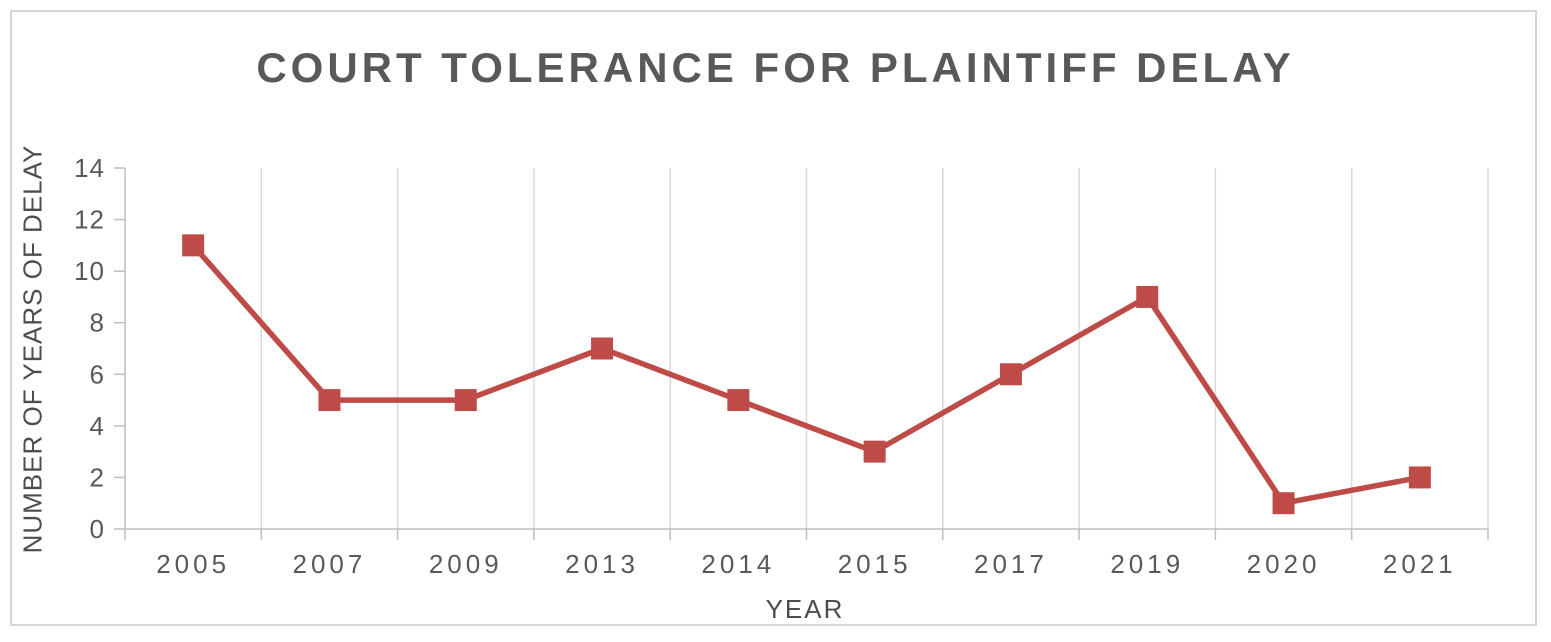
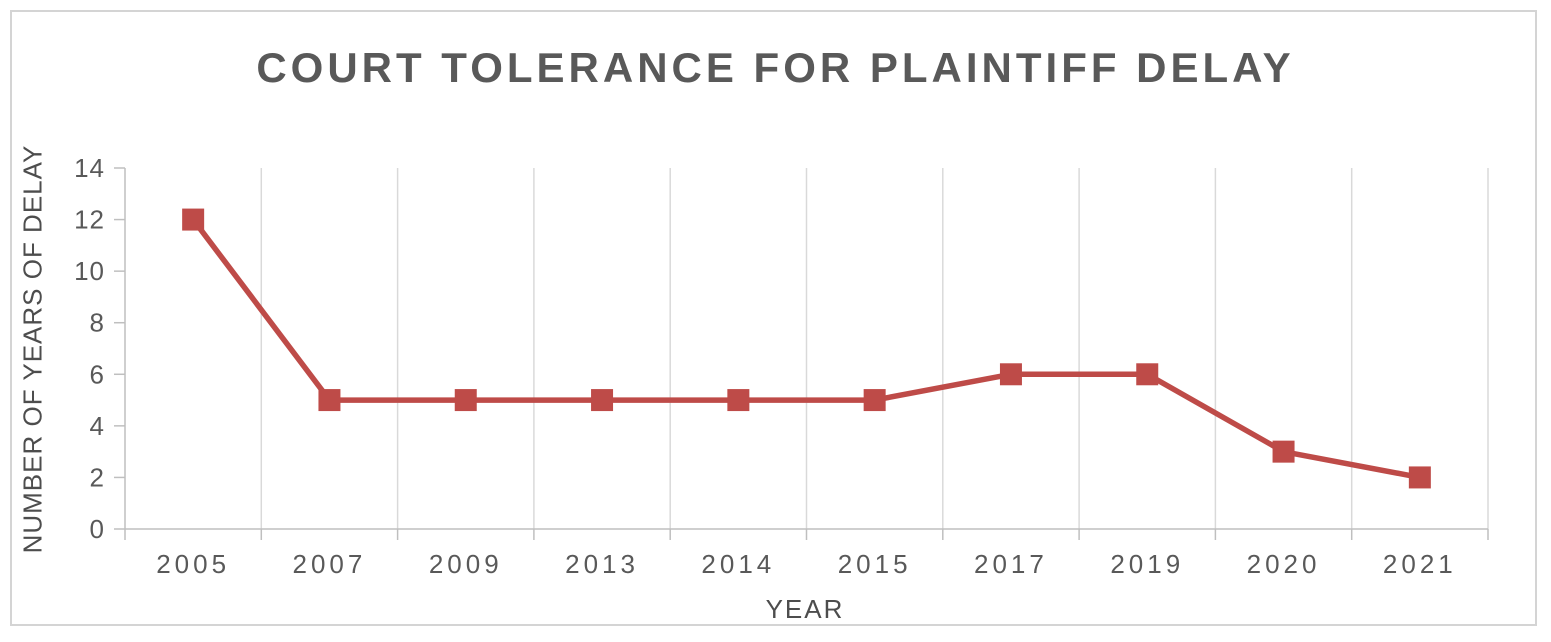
2005: 11 -> 12
2013: 7 -> 5
2015: 3 -> 5
2019: 9 -> 6
2020: 1 -> 3
